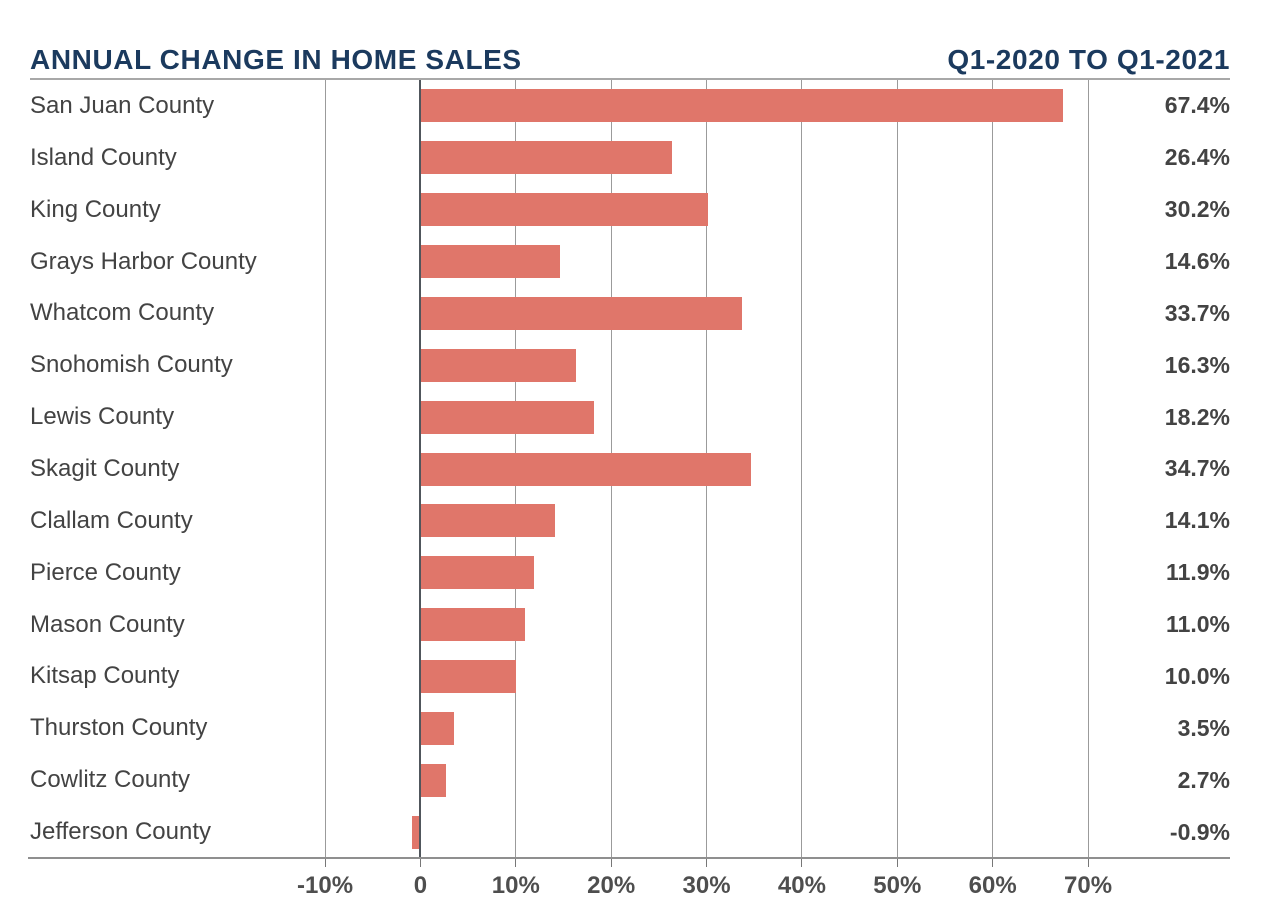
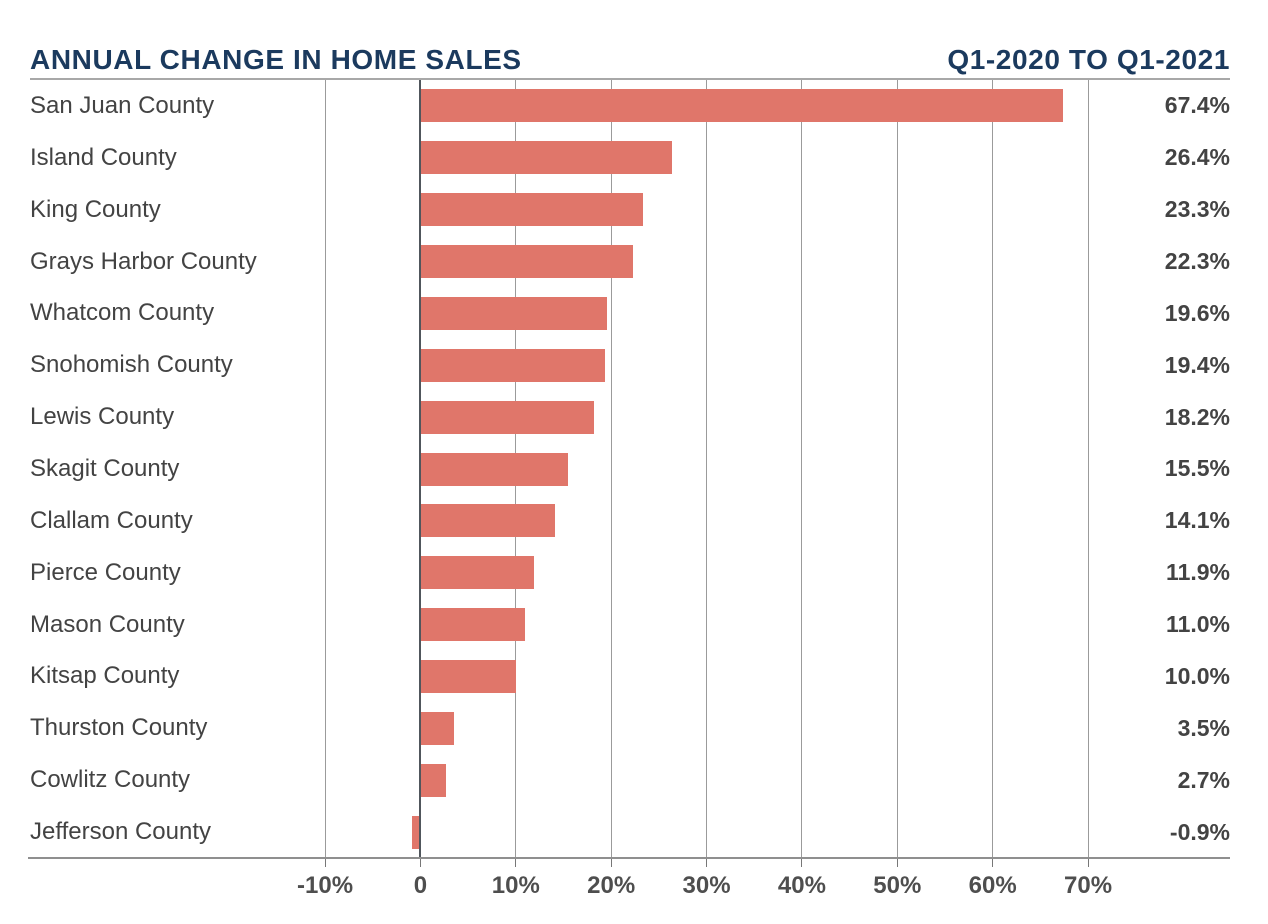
King County: 30.2% -> 23.3%
Grays Harbor County: 14.6% -> 22.3%
Whatcom County: 33.7% -> 19.6%
Snohomish County: 16.3% -> 19.4%
Skagit County: 34.7% -> 15.5%
